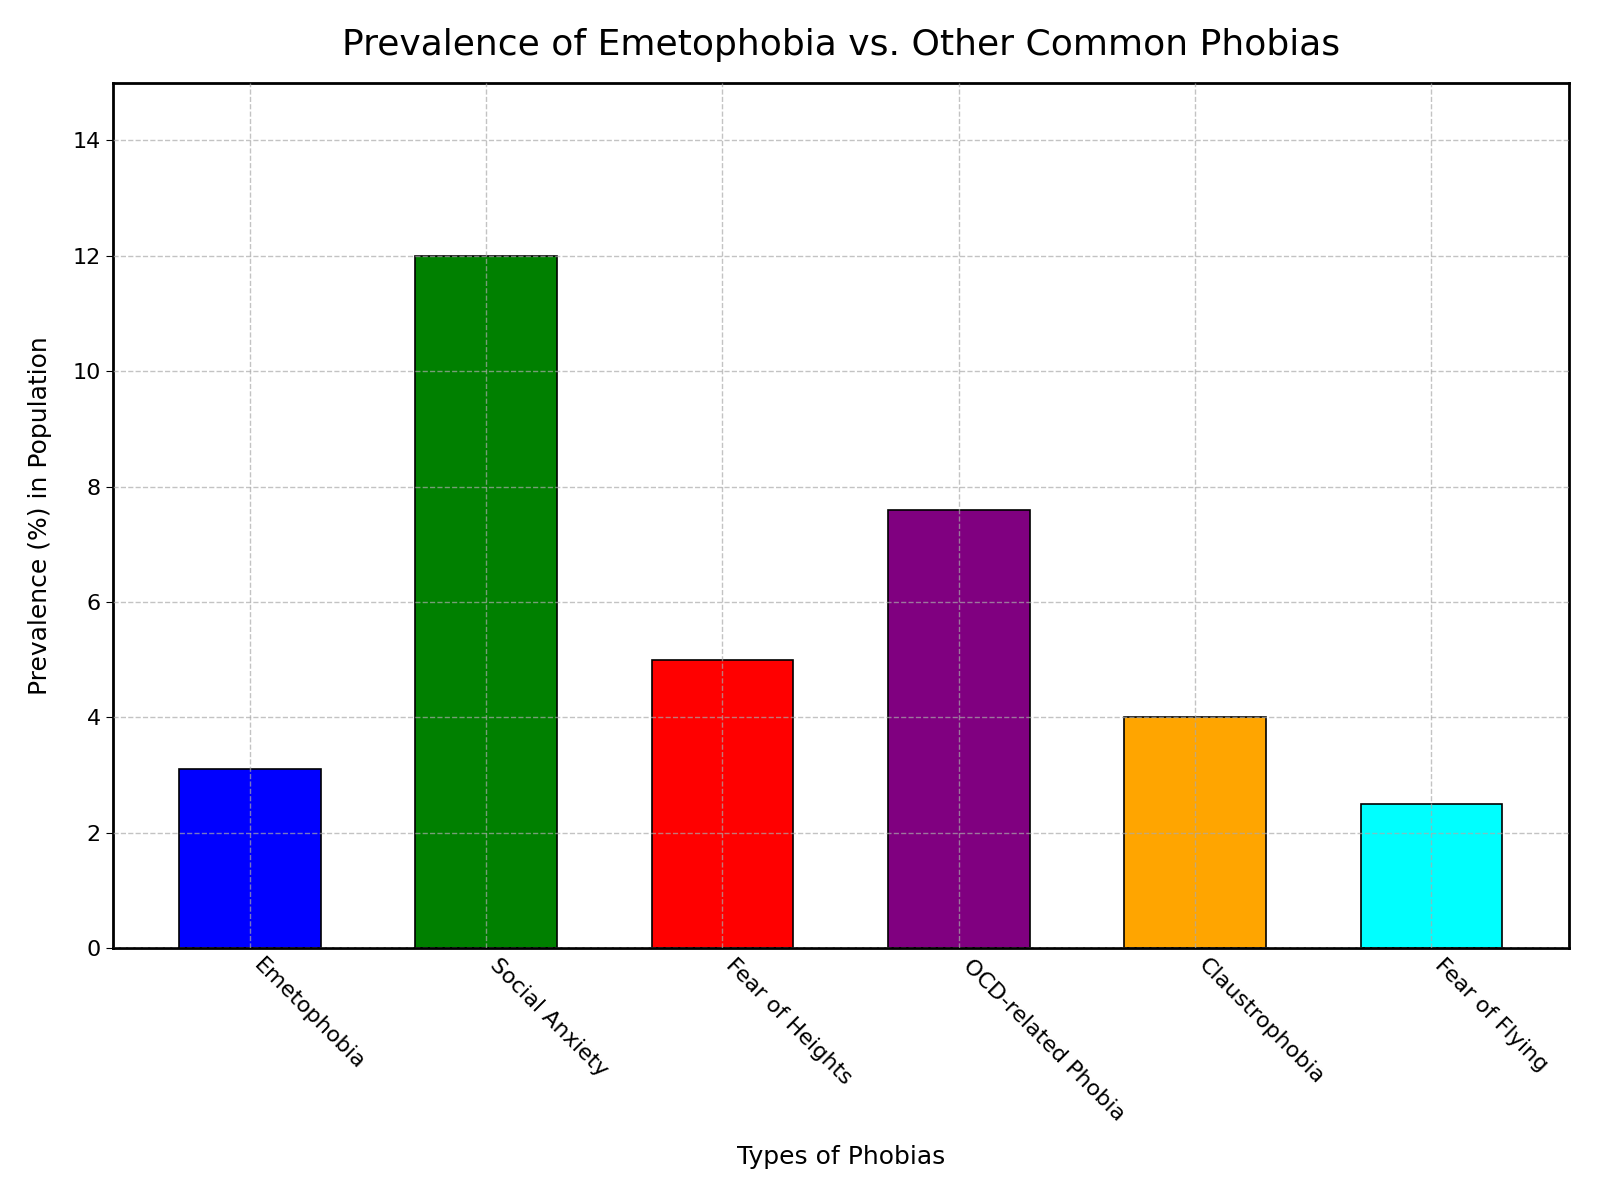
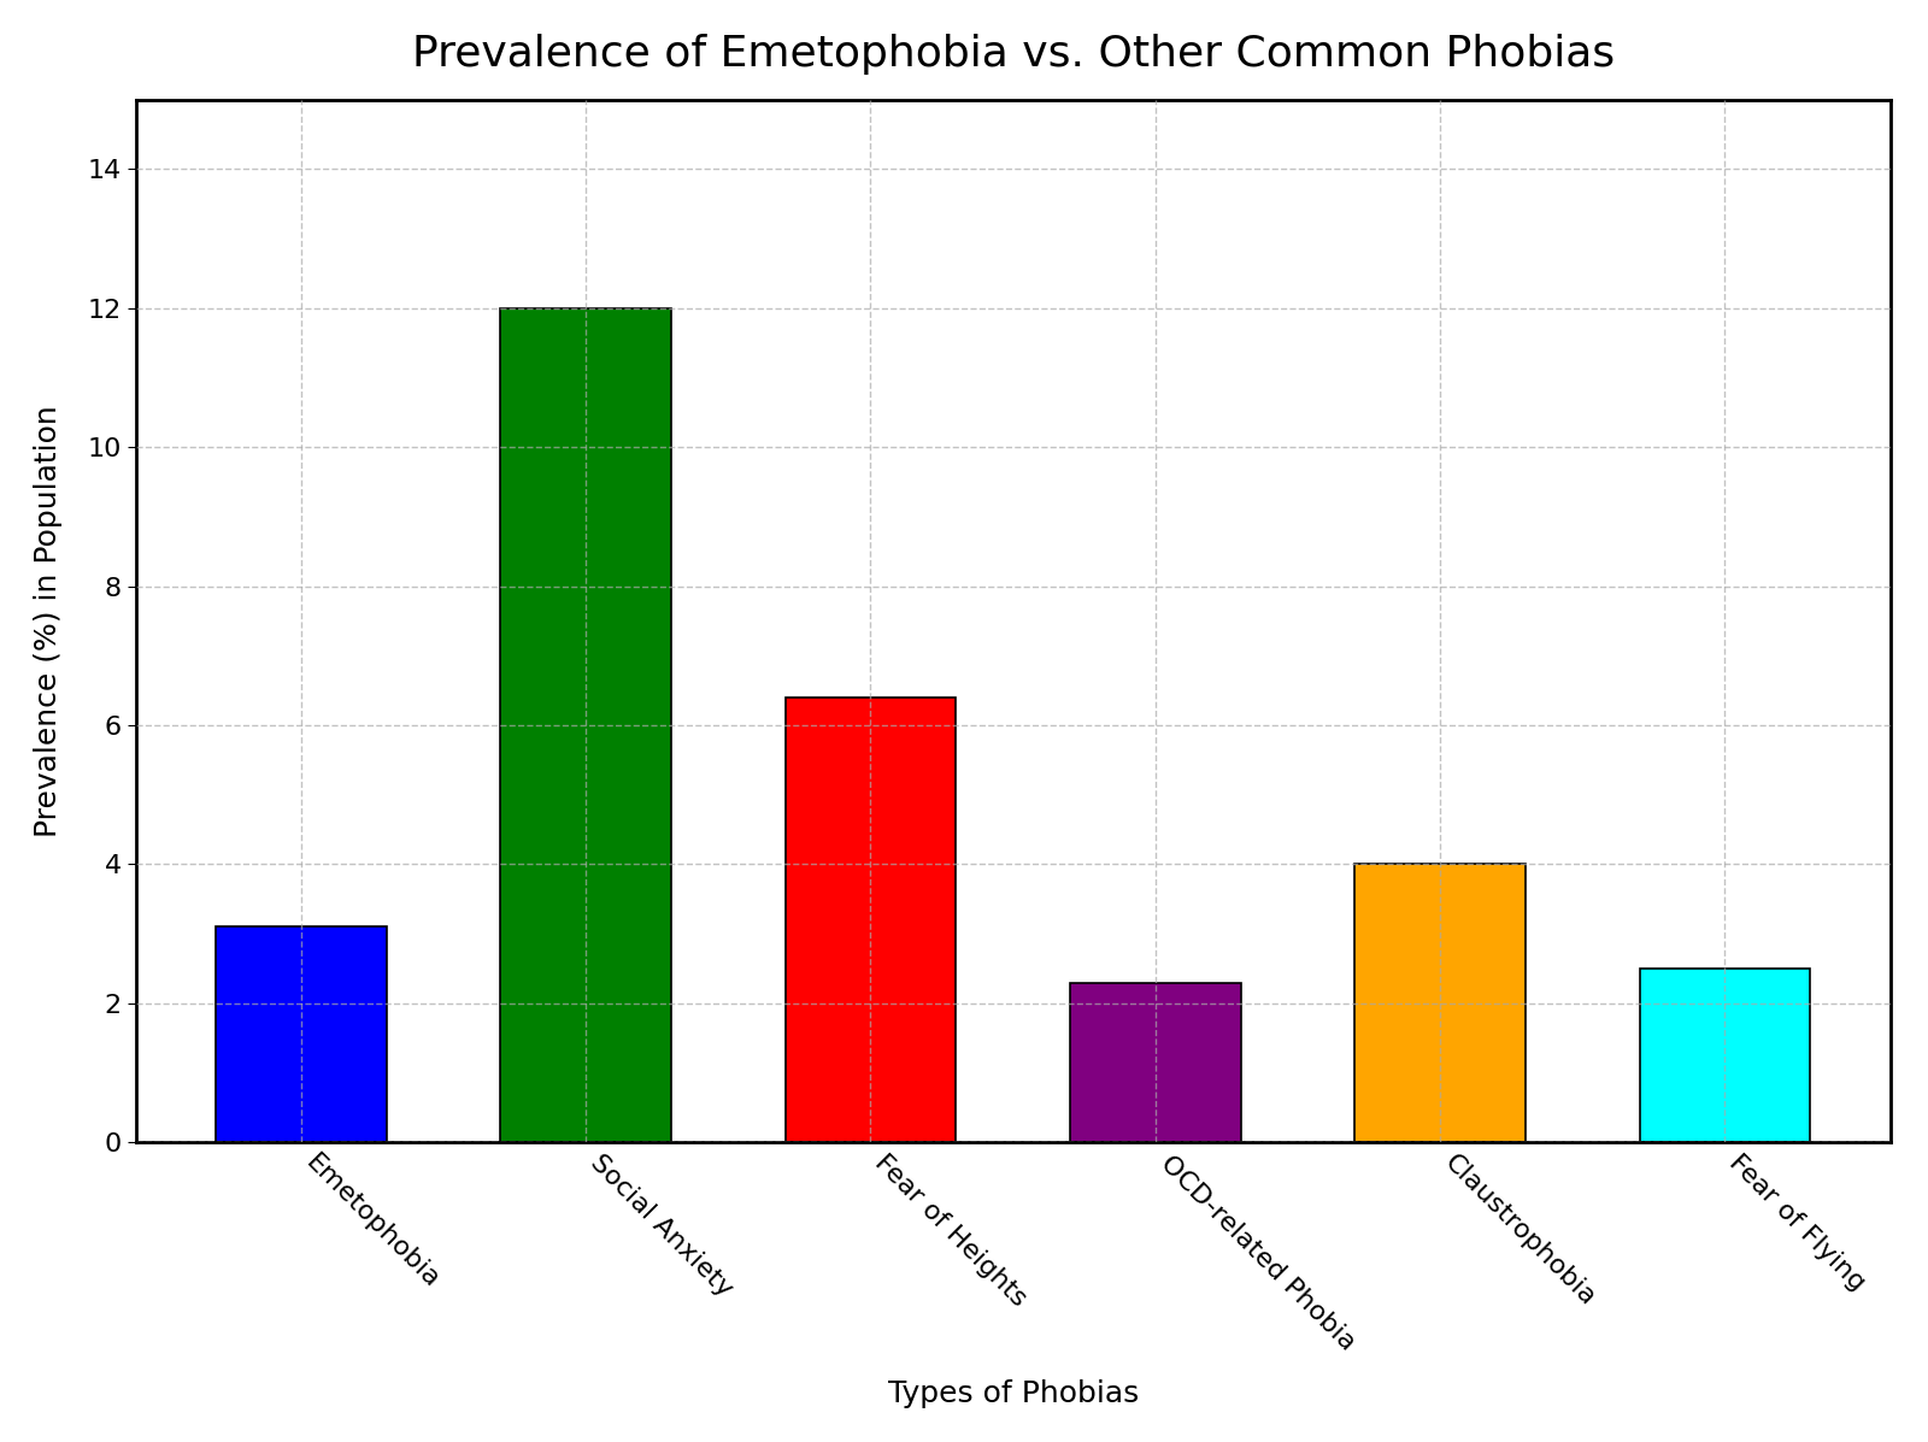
Fear of Heights: 5.0 -> 6.4
OCD-related Phobia: 7.6 -> 2.3
